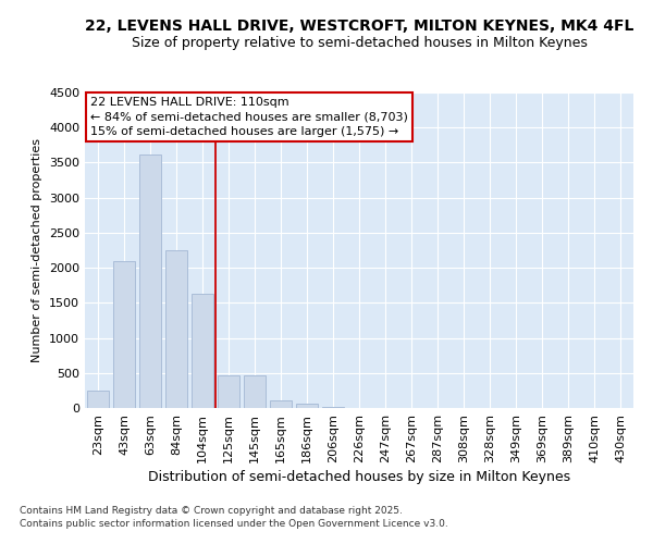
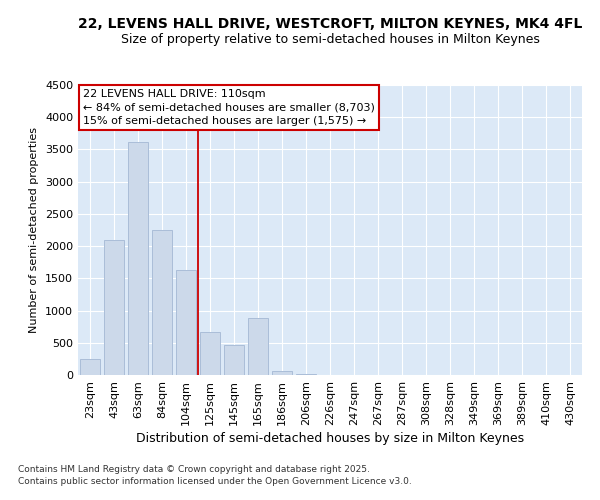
125sqm: 460 -> 660
165sqm: 100 -> 880
